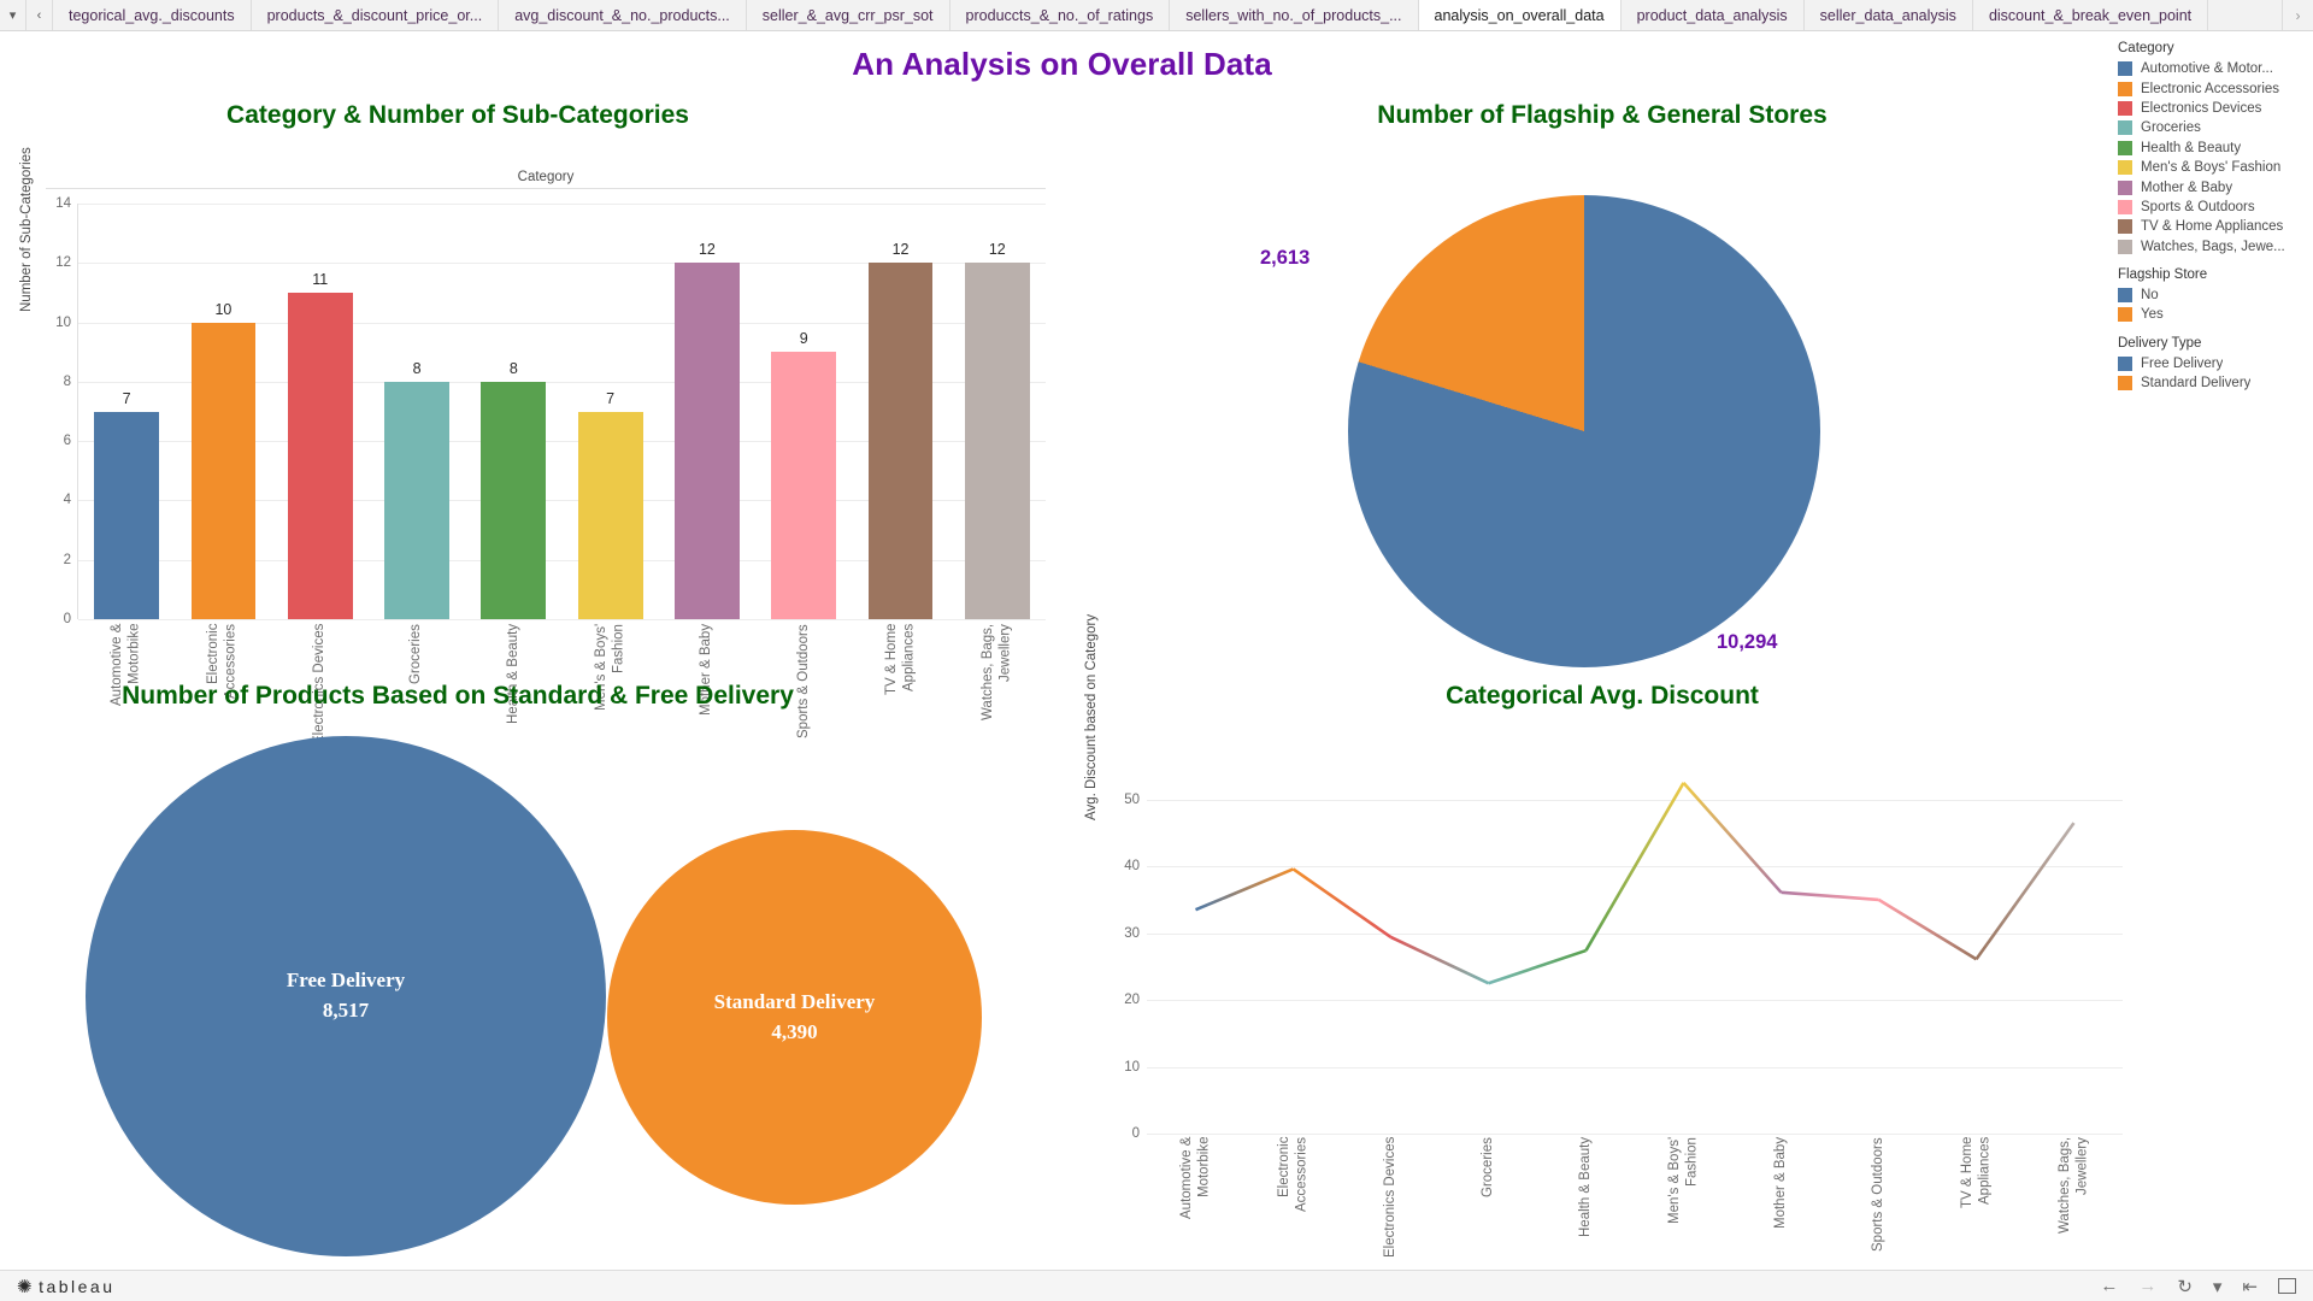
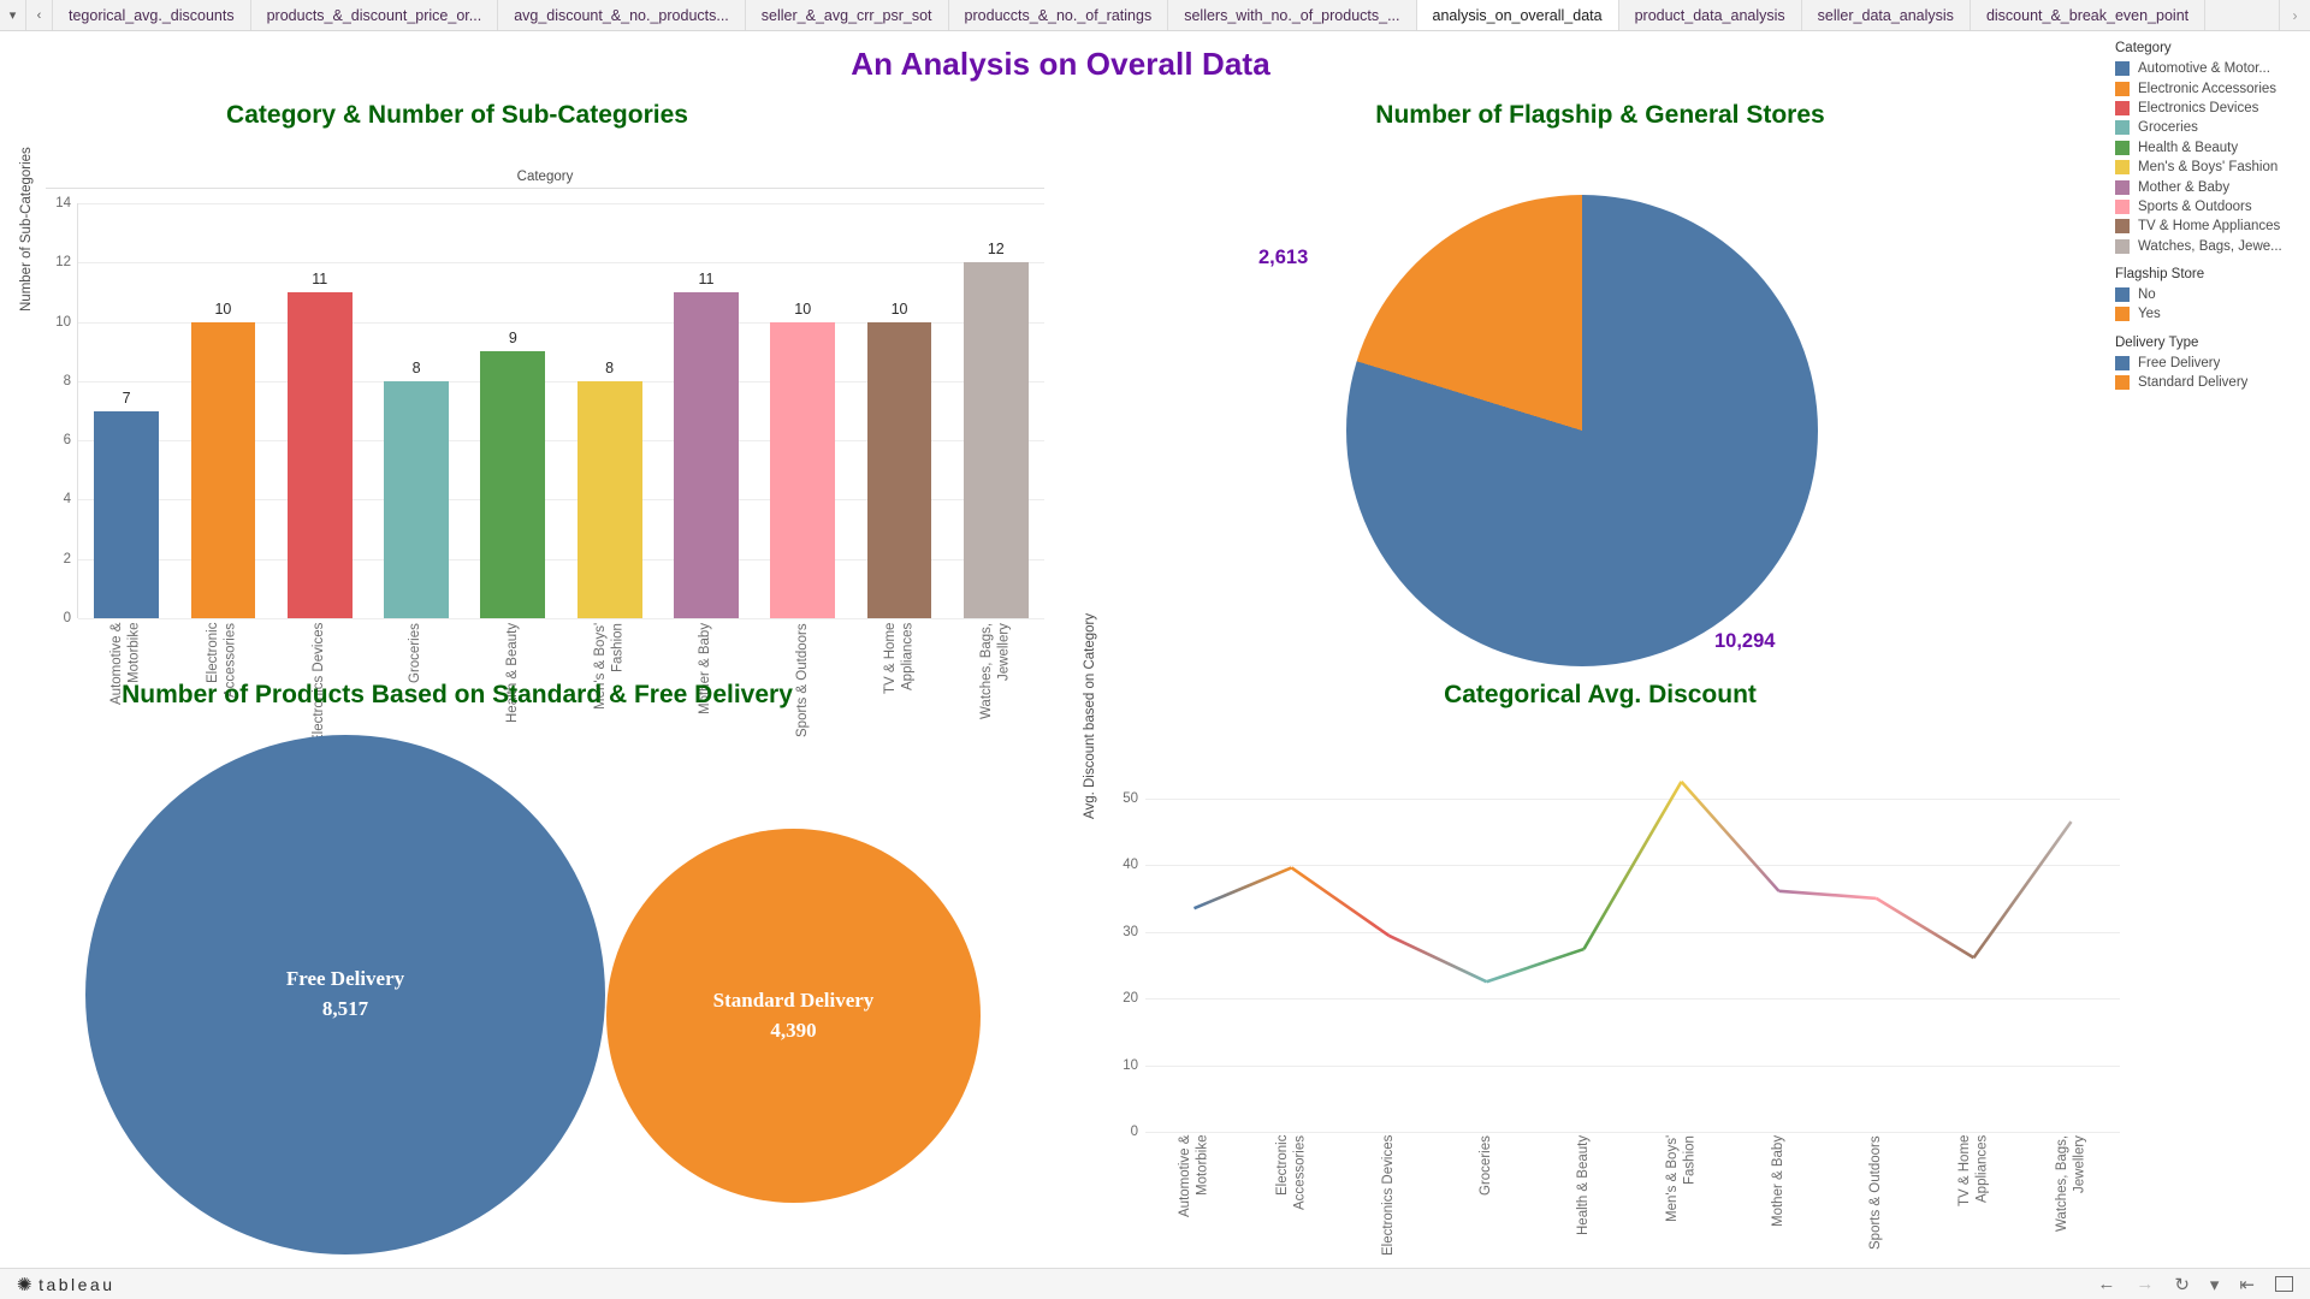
Category & Number of Sub-Categories/Health & Beauty: 8 -> 9
Category & Number of Sub-Categories/Men's & Boys' Fashion: 7 -> 8
Category & Number of Sub-Categories/Mother & Baby: 12 -> 11
Category & Number of Sub-Categories/Sports & Outdoors: 9 -> 10
Category & Number of Sub-Categories/TV & Home Appliances: 12 -> 10
